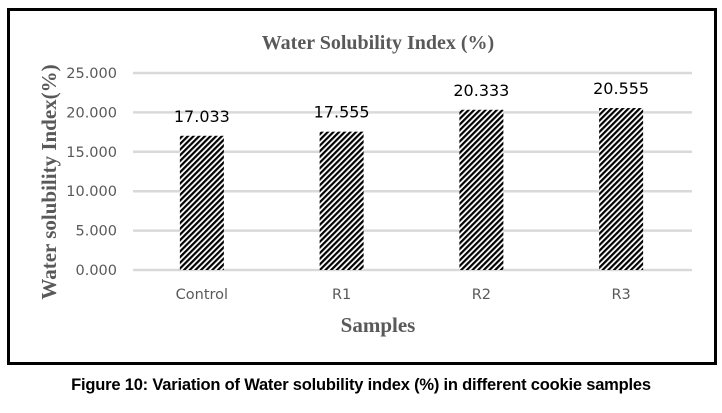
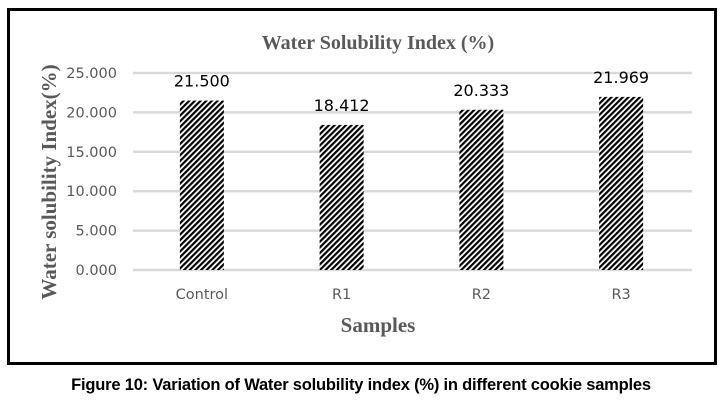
Control: 17.033 -> 21.500
R1: 17.555 -> 18.412
R3: 20.555 -> 21.969
